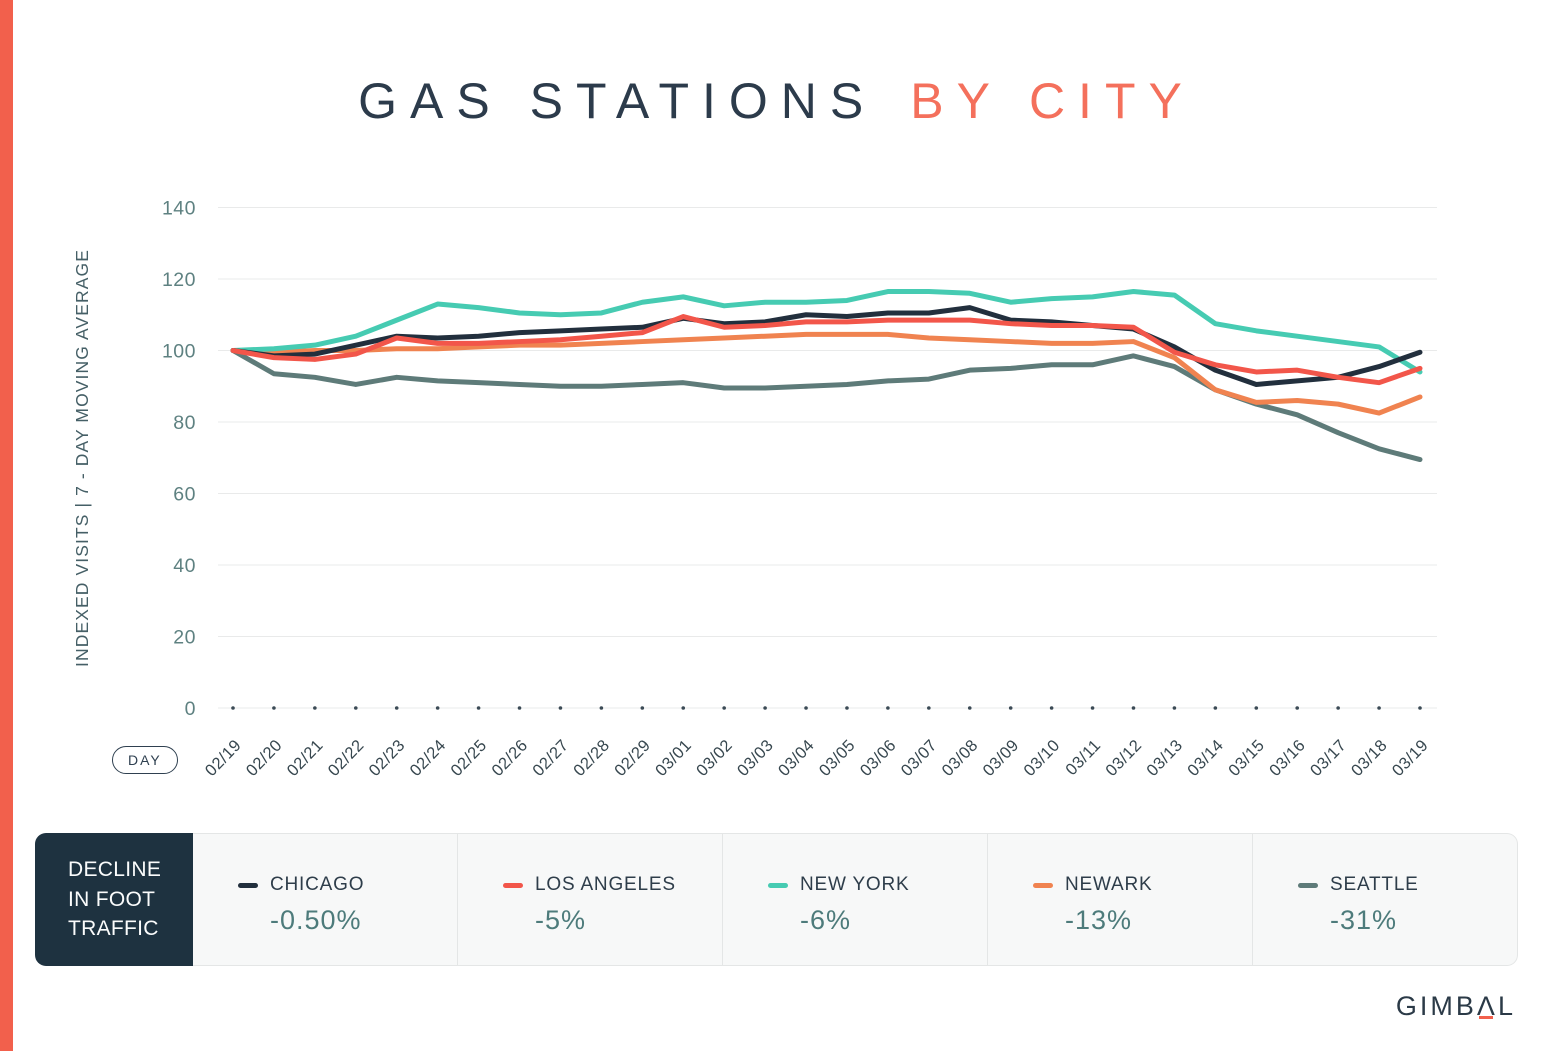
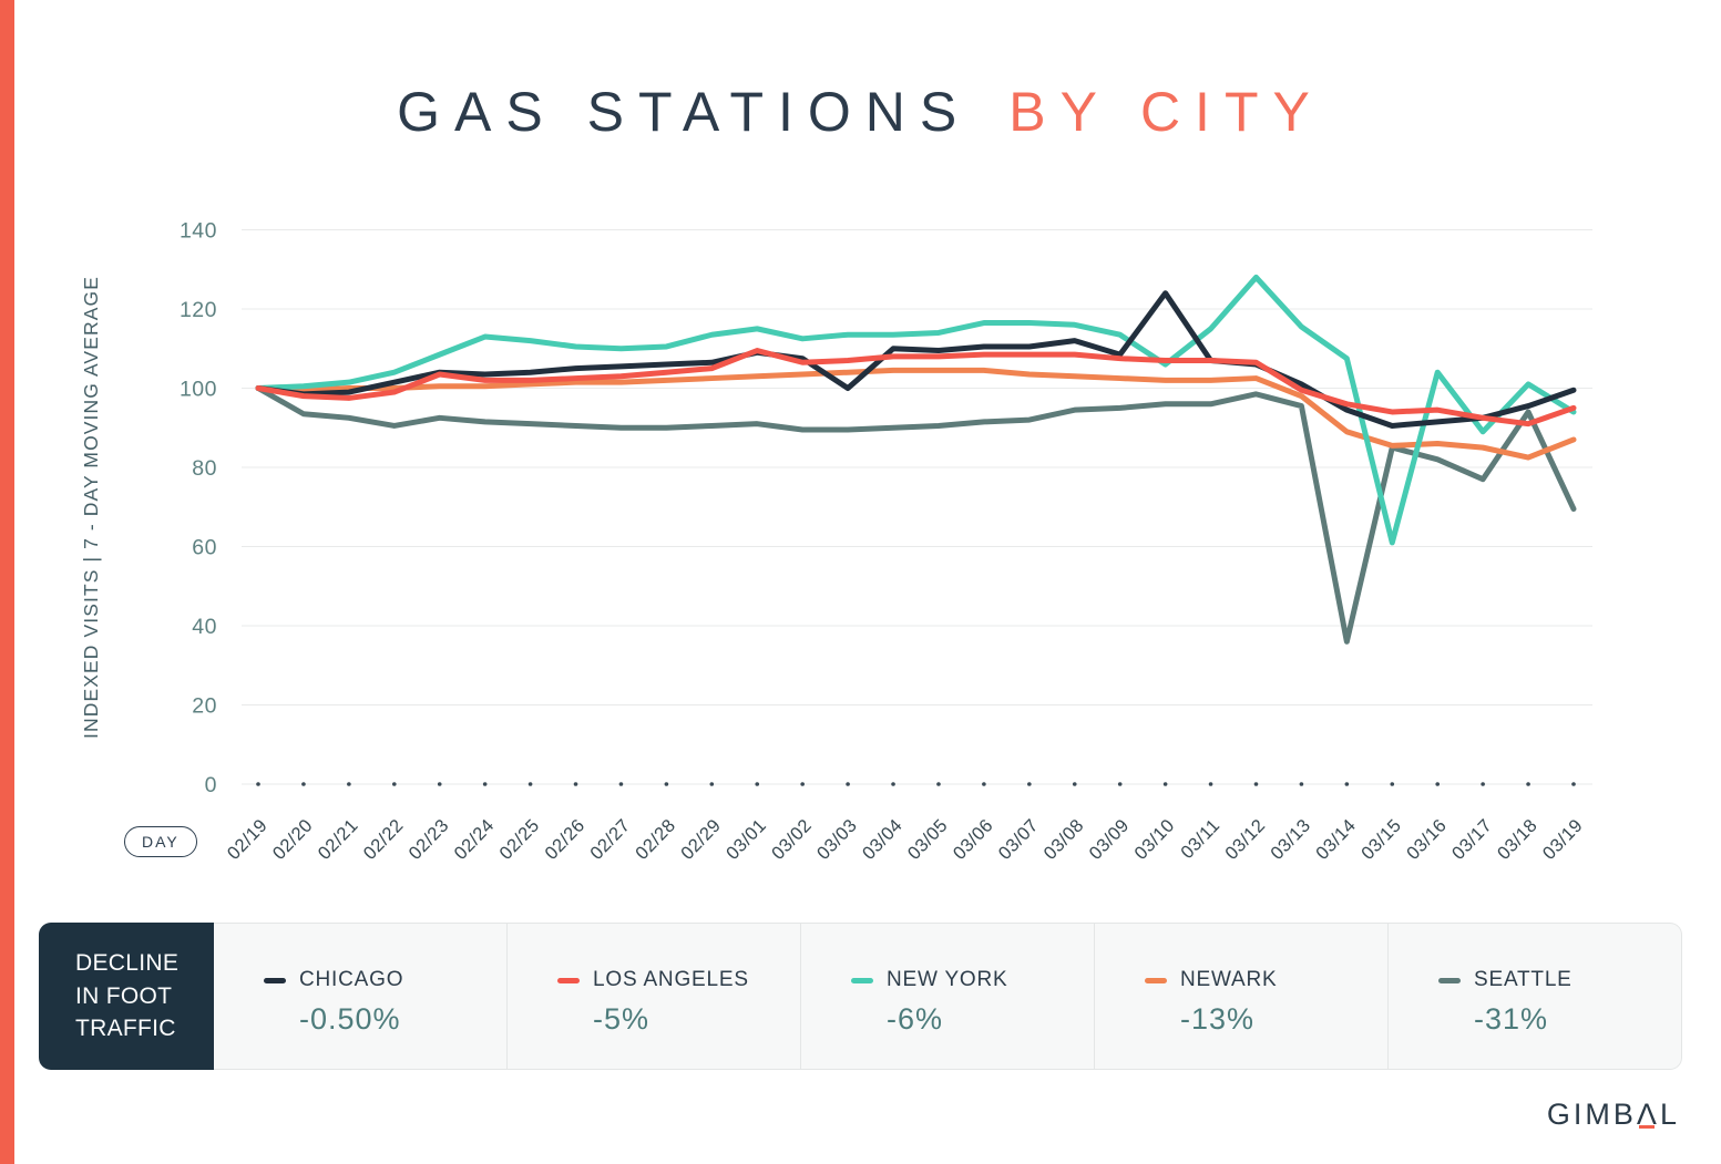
CHICAGO/03/03: 108 -> 100
CHICAGO/03/10: 108 -> 124
NEW YORK/03/10: 114 -> 106
NEW YORK/03/12: 116 -> 128
SEATTLE/03/14: 89 -> 36
NEW YORK/03/15: 106 -> 61
NEW YORK/03/17: 102 -> 89
SEATTLE/03/18: 72 -> 94
